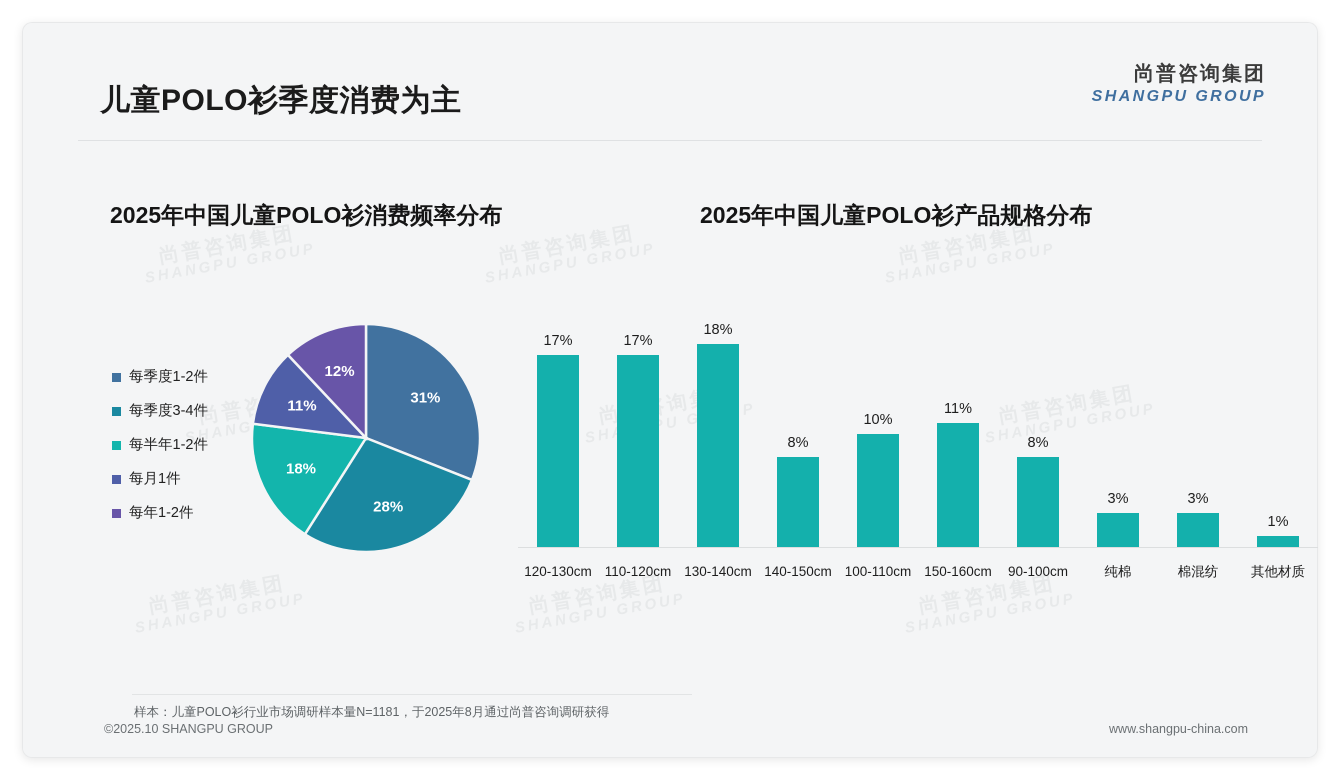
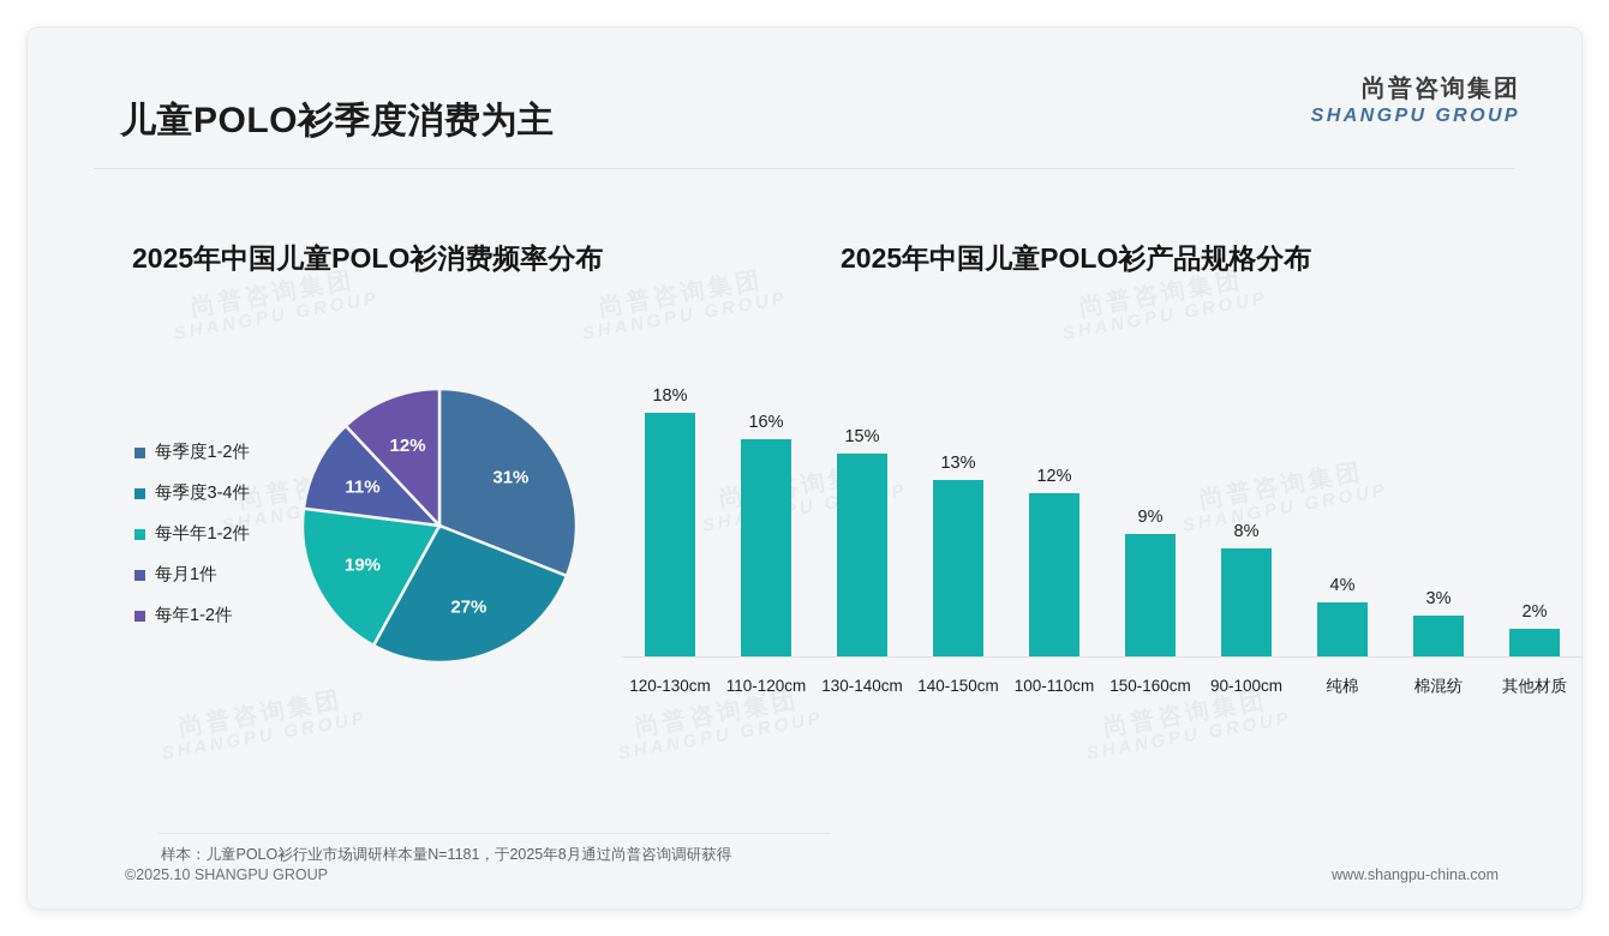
2025年中国儿童POLO衫消费频率分布/每季度3-4件: 28% -> 27%
2025年中国儿童POLO衫消费频率分布/每半年1-2件: 18% -> 19%
2025年中国儿童POLO衫产品规格分布/120-130cm: 17% -> 18%
2025年中国儿童POLO衫产品规格分布/110-120cm: 17% -> 16%
2025年中国儿童POLO衫产品规格分布/130-140cm: 18% -> 15%
2025年中国儿童POLO衫产品规格分布/140-150cm: 8% -> 13%
2025年中国儿童POLO衫产品规格分布/100-110cm: 10% -> 12%
2025年中国儿童POLO衫产品规格分布/150-160cm: 11% -> 9%
2025年中国儿童POLO衫产品规格分布/纯棉: 3% -> 4%
2025年中国儿童POLO衫产品规格分布/其他材质: 1% -> 2%
